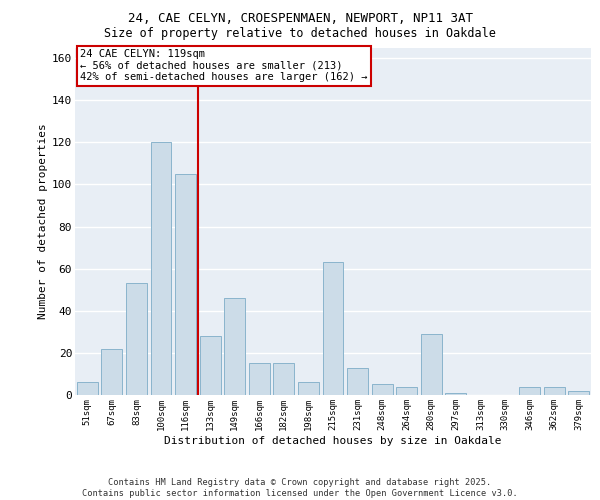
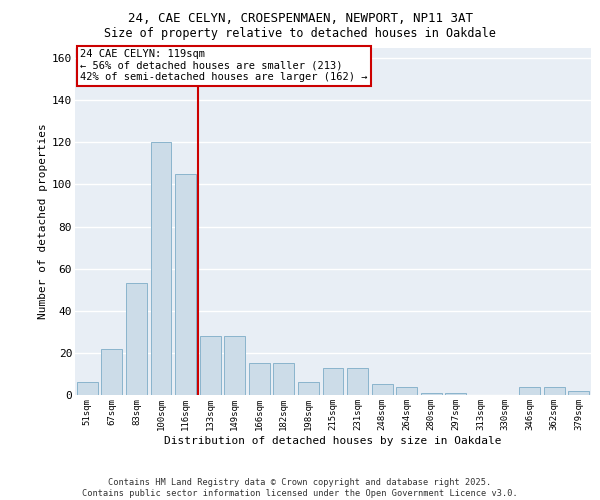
149sqm: 46 -> 28
215sqm: 63 -> 13
280sqm: 29 -> 1
